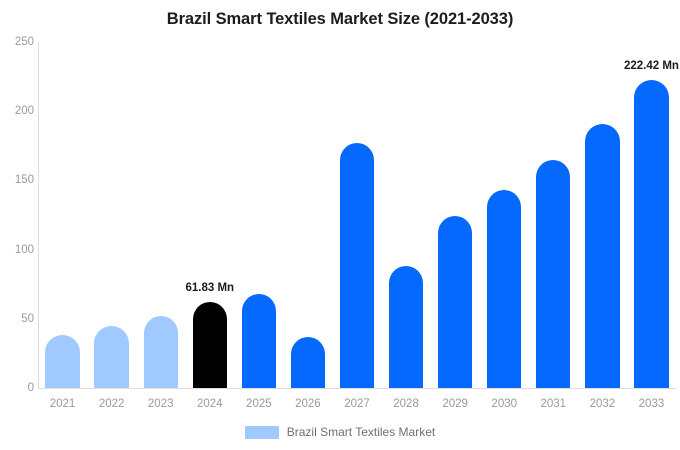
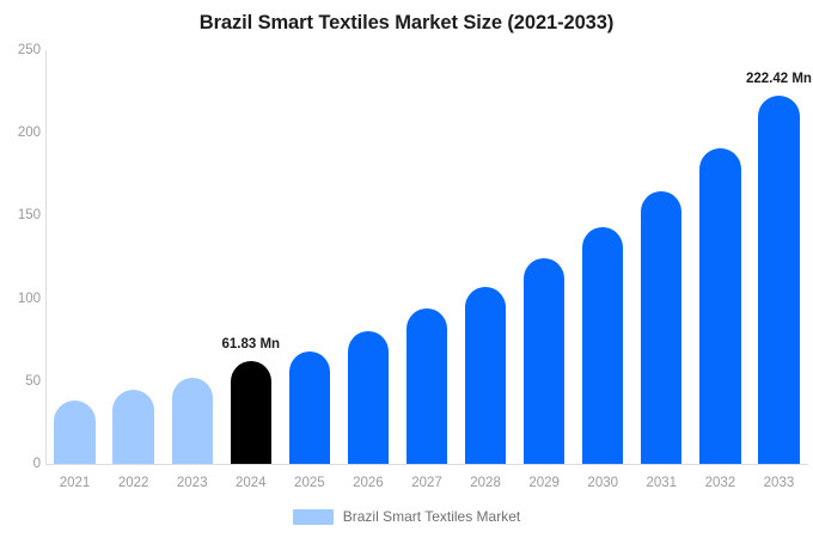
2026: 37 -> 80
2027: 177 -> 94
2028: 88 -> 107
